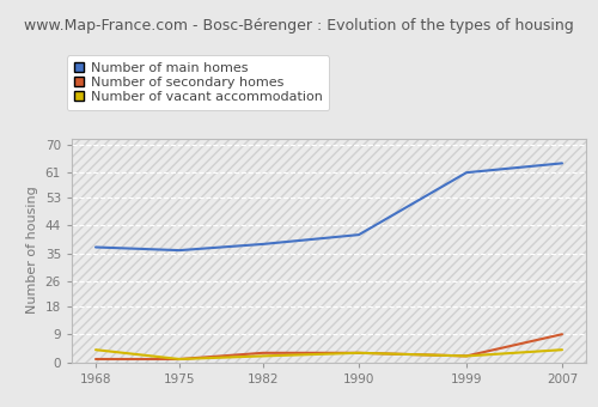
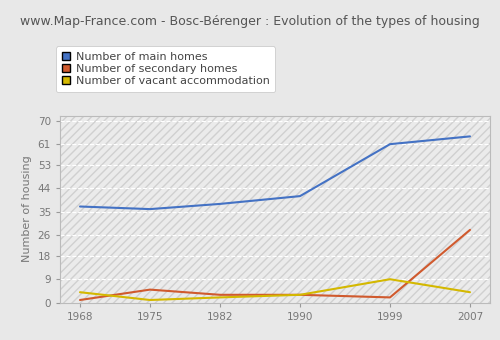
Number of secondary homes/1975: 1 -> 5
Number of vacant accommodation/1999: 2 -> 9
Number of secondary homes/2007: 9 -> 28
